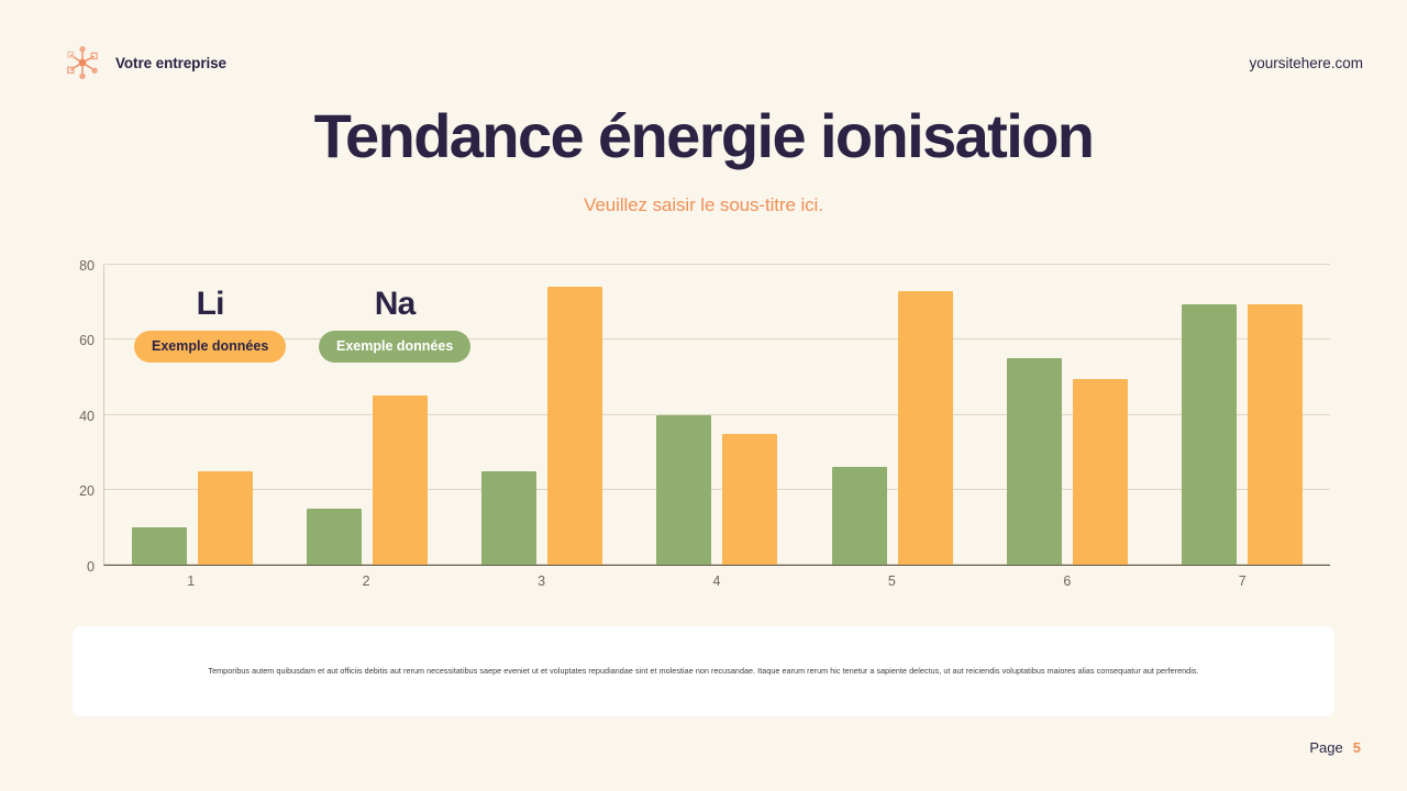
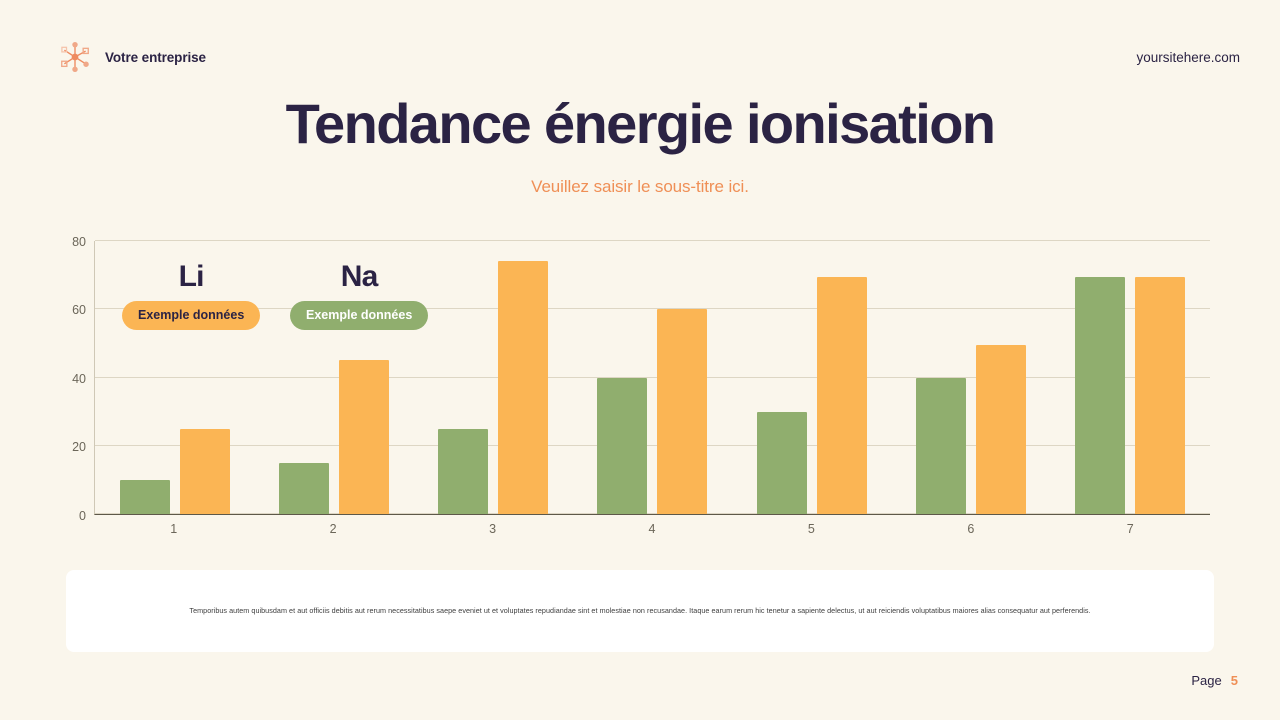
Na/4: 35 -> 60
Li/5: 26 -> 30
Na/5: 73 -> 70
Li/6: 55 -> 40
